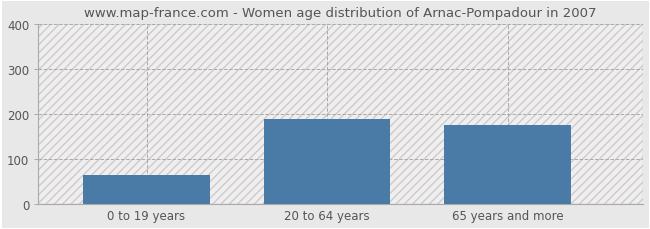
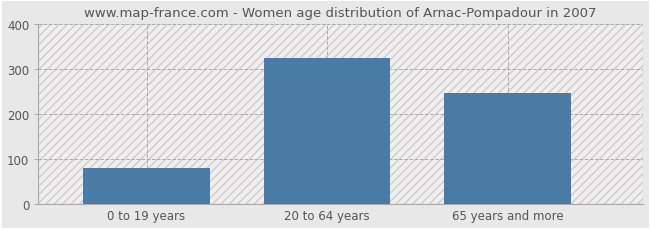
0 to 19 years: 65 -> 80
20 to 64 years: 190 -> 325
65 years and more: 175 -> 248
